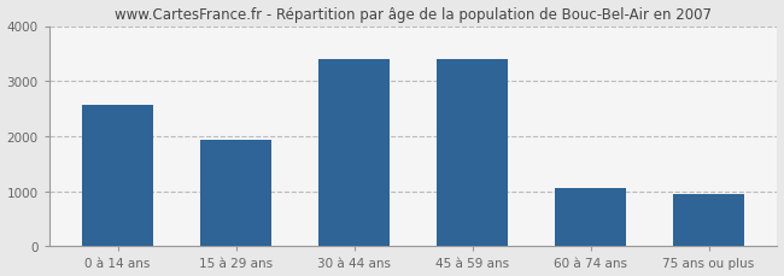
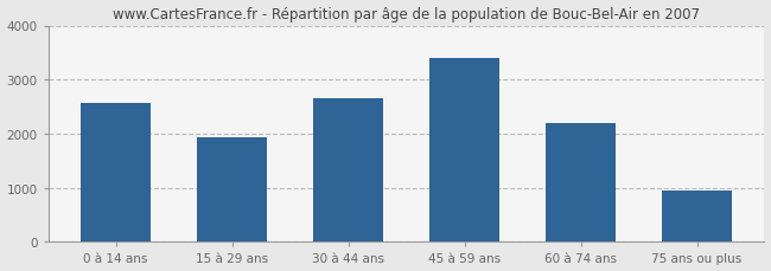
30 à 44 ans: 3400 -> 2650
60 à 74 ans: 1050 -> 2200
